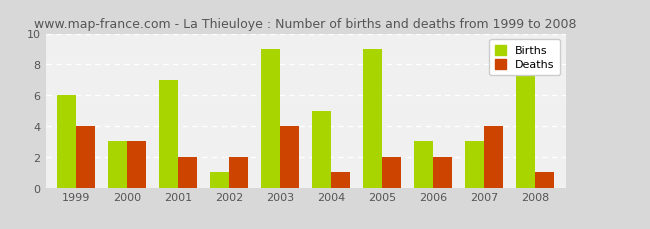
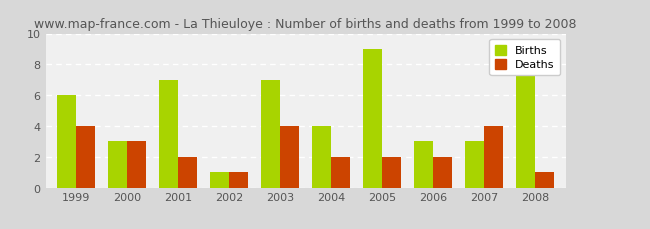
Deaths/2002: 2 -> 1
Births/2003: 9 -> 7
Births/2004: 5 -> 4
Deaths/2004: 1 -> 2
